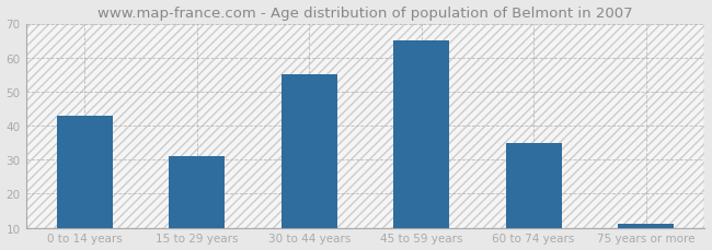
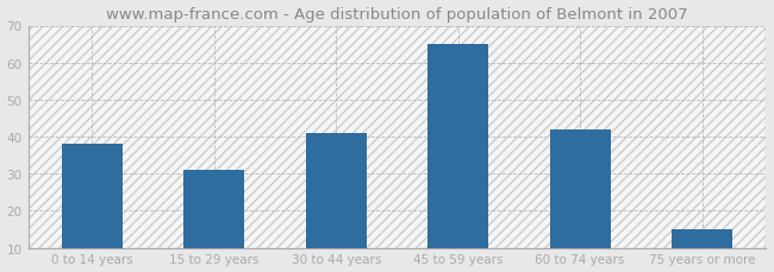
0 to 14 years: 43 -> 38
30 to 44 years: 55 -> 41
60 to 74 years: 35 -> 42
75 years or more: 11 -> 15
